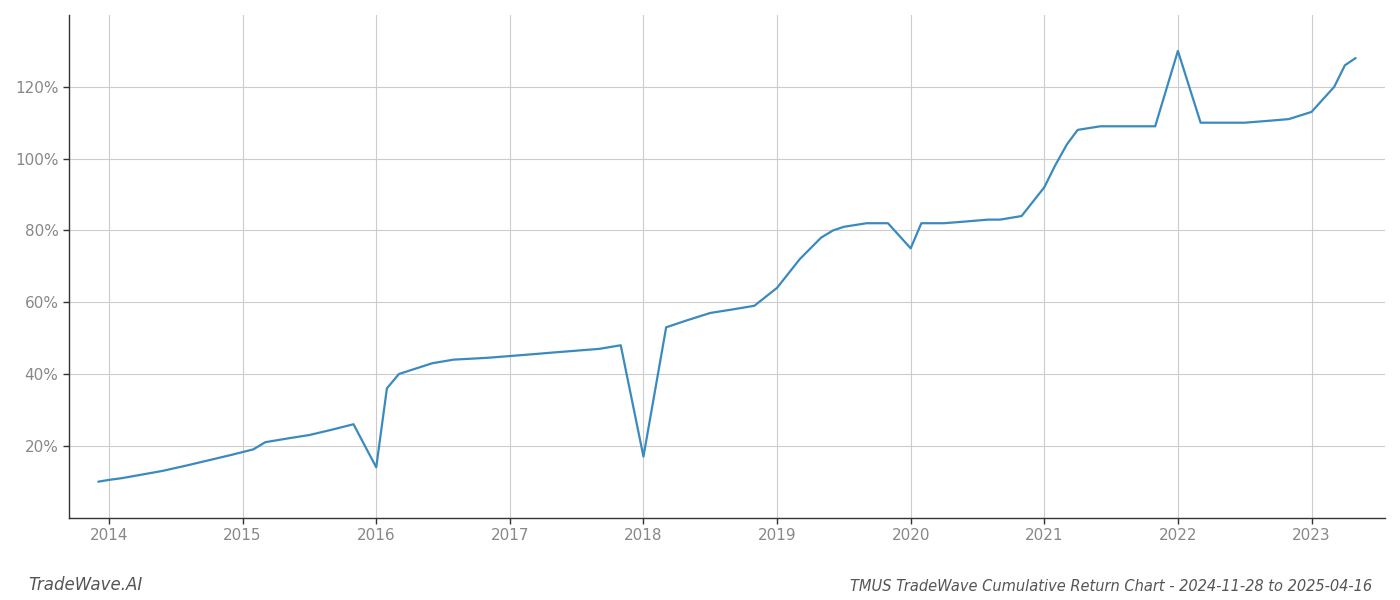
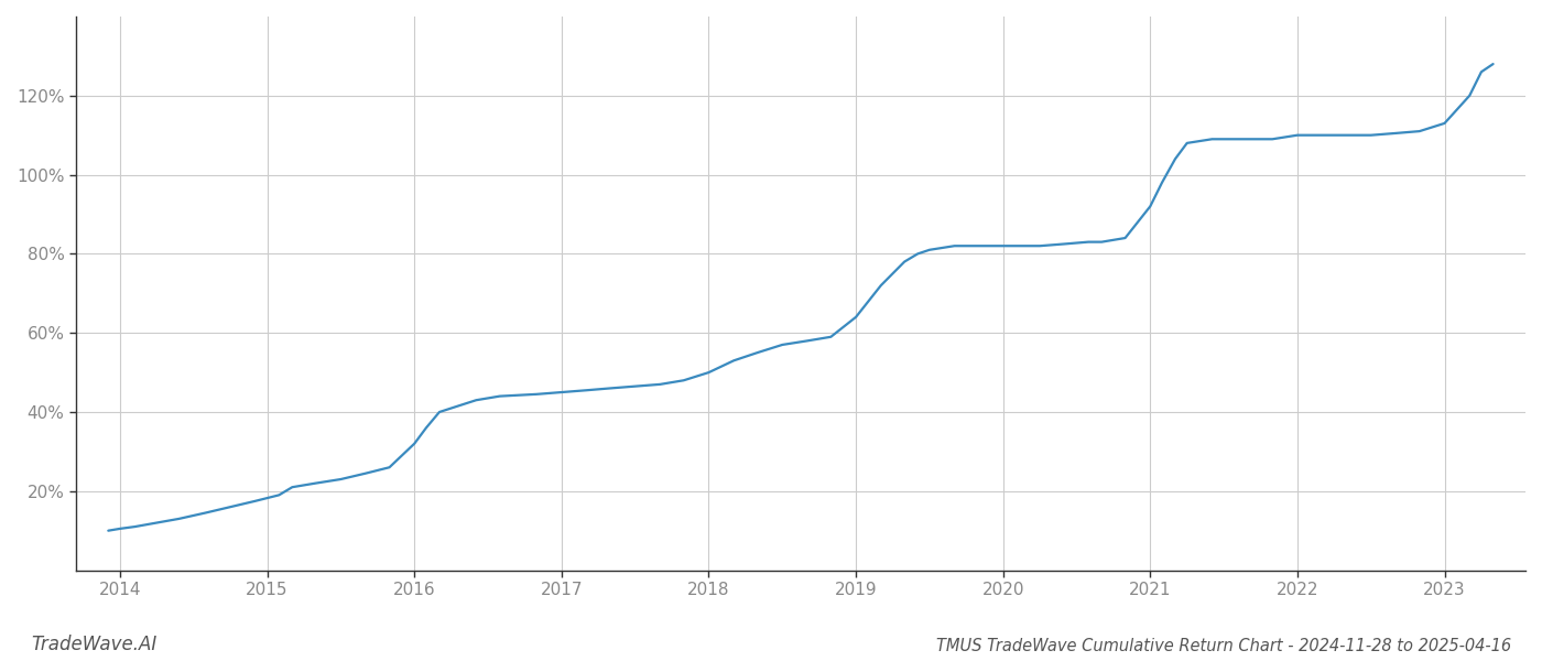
2016: 14.0% -> 32.0%
2018: 17.0% -> 50.0%
2020: 75.0% -> 82.0%
2022: 130.0% -> 110.0%
